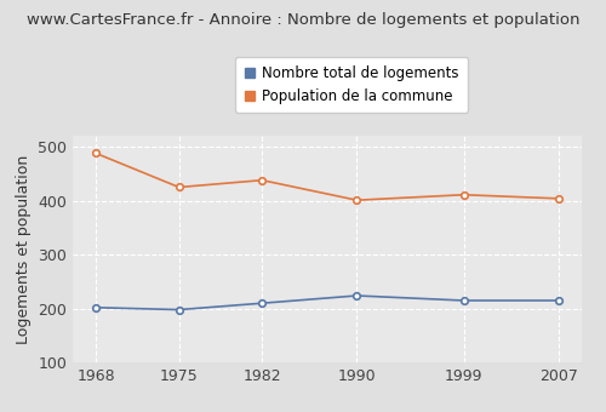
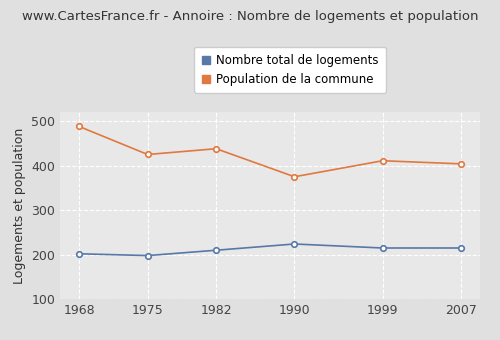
Population de la commune/1990: 401 -> 375
